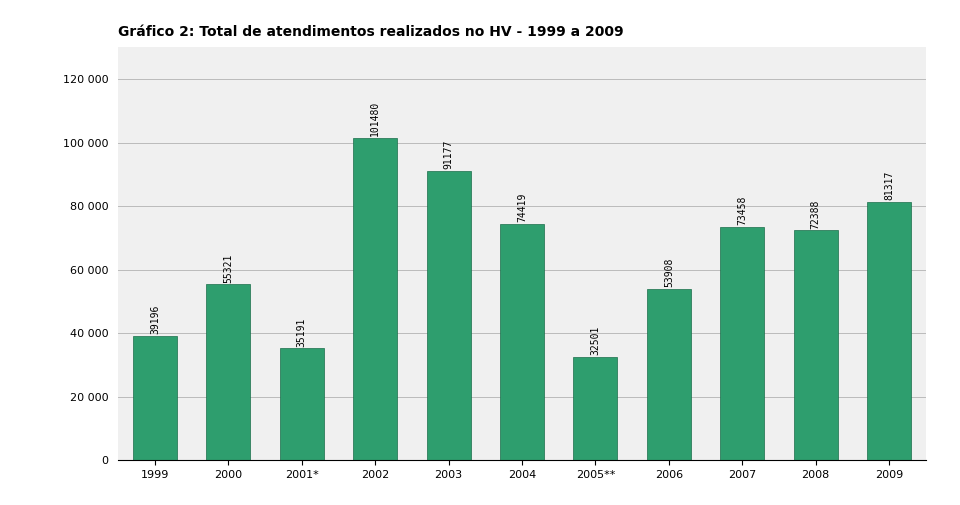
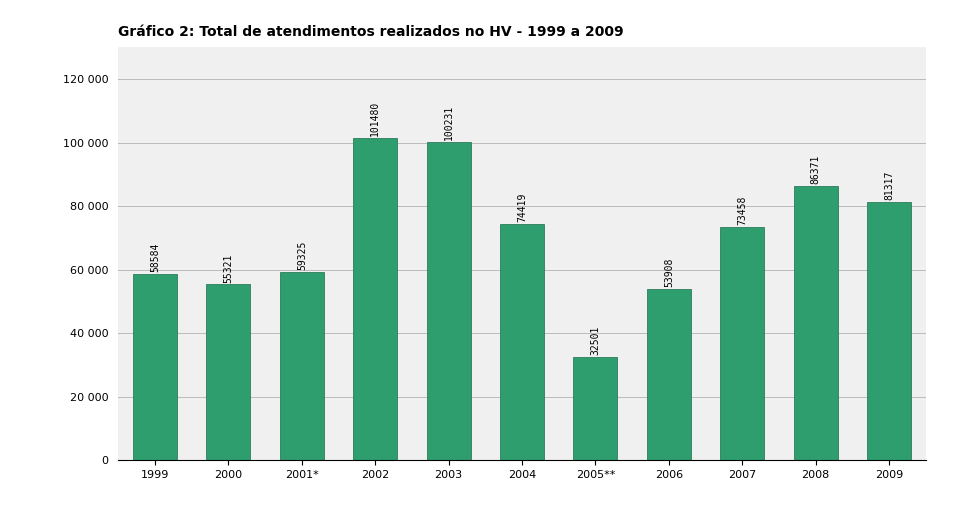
1999: 39196 -> 58584
2001*: 35191 -> 59325
2003: 91177 -> 100231
2008: 72388 -> 86371
